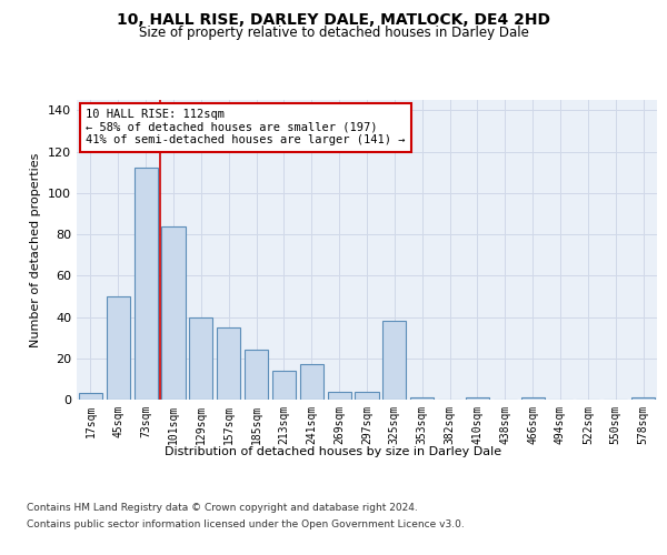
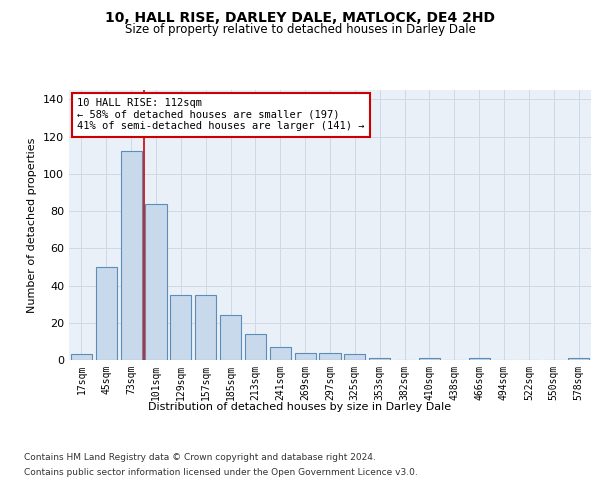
129sqm: 40 -> 35
241sqm: 17 -> 7
325sqm: 38 -> 3
